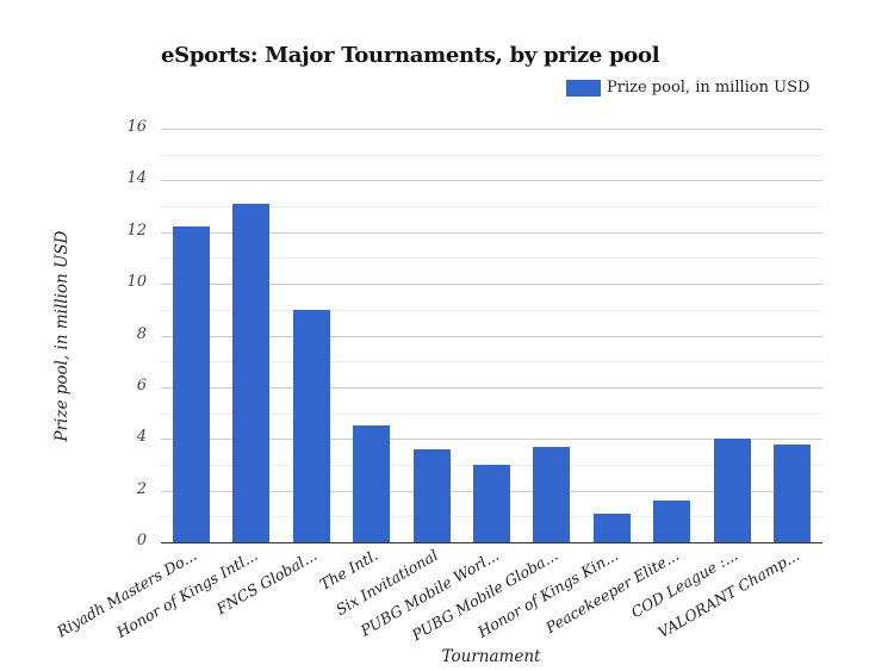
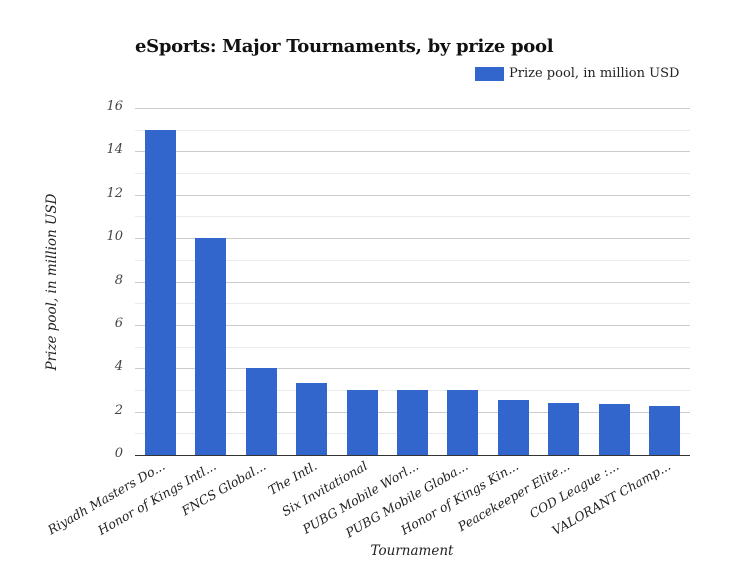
Riyadh Masters Do...: 12.2 -> 15.0
Honor of Kings Intl...: 13.1 -> 10.0
FNCS Global...: 9.0 -> 4.0
The Intl.: 4.5 -> 3.3
Six Invitational: 3.6 -> 3.0
PUBG Mobile Globa...: 3.7 -> 3.0
Honor of Kings Kin...: 1.1 -> 2.5
Peacekeeper Elite...: 1.6 -> 2.4
COD League :...: 4.0 -> 2.4
VALORANT Champ...: 3.8 -> 2.2
